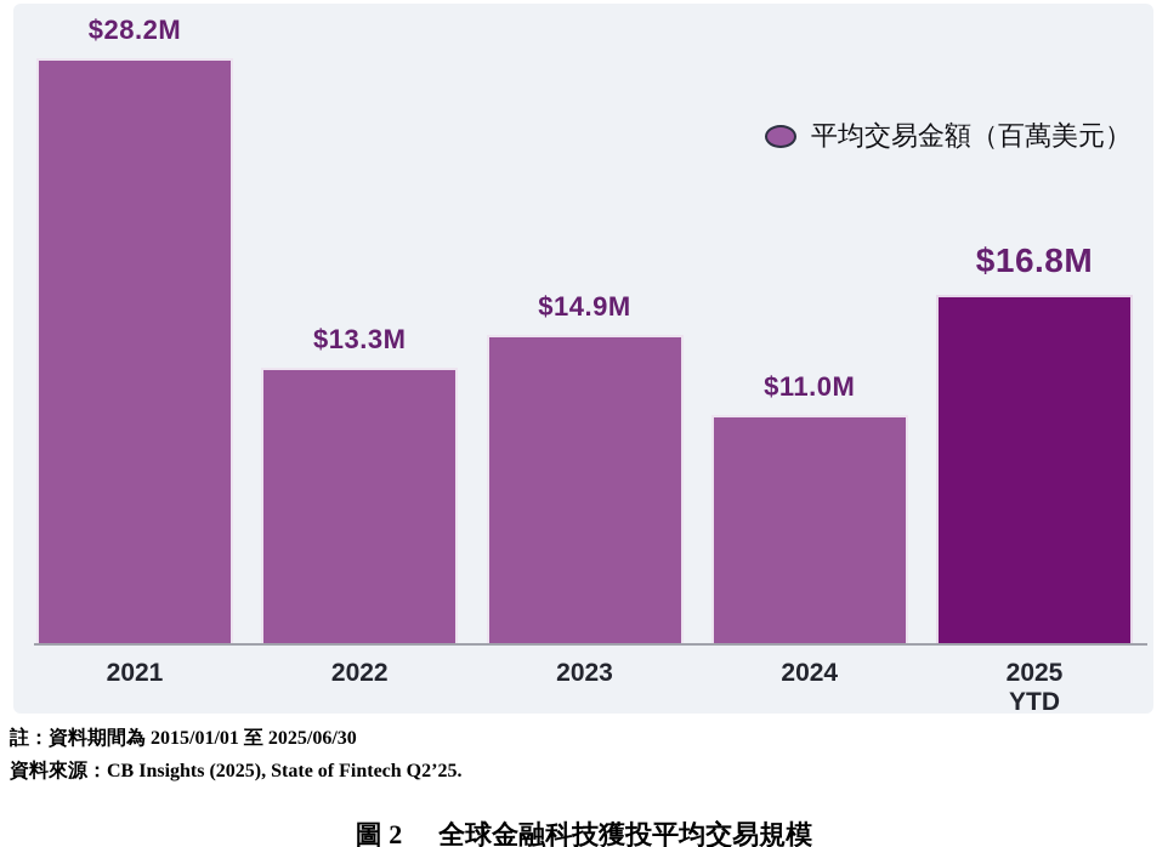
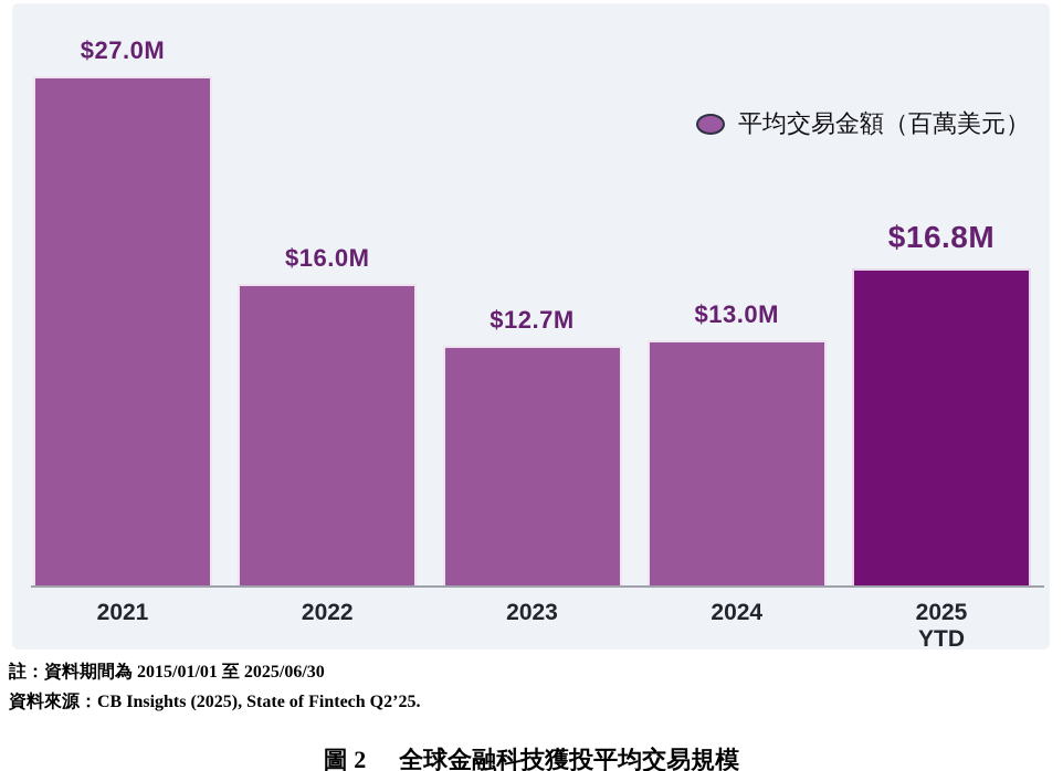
2021: $28.2M -> $27.0M
2022: $13.3M -> $16.0M
2023: $14.9M -> $12.7M
2024: $11.0M -> $13.0M
